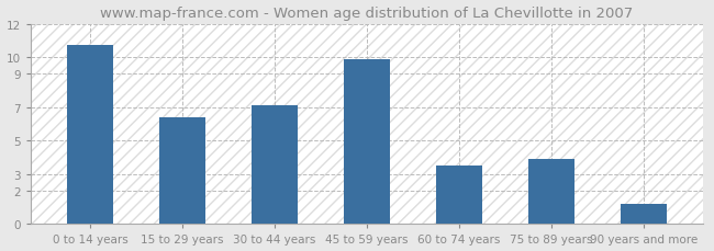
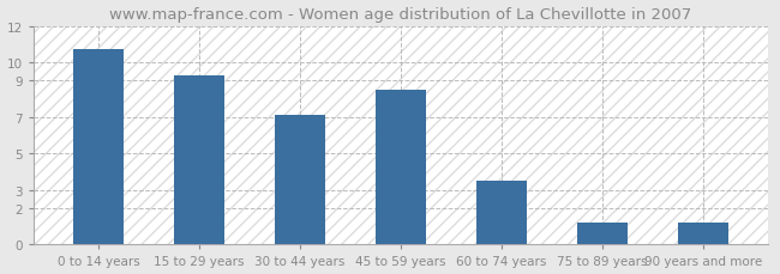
15 to 29 years: 6.4 -> 9.2
45 to 59 years: 9.9 -> 8.5
75 to 89 years: 3.9 -> 1.2
